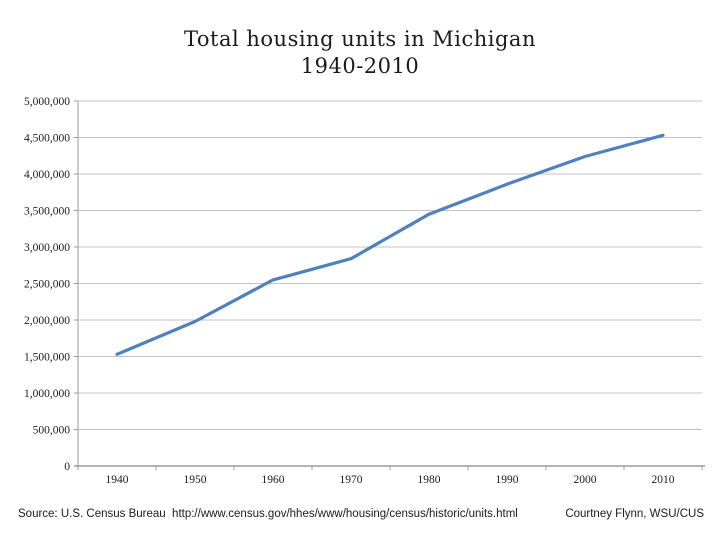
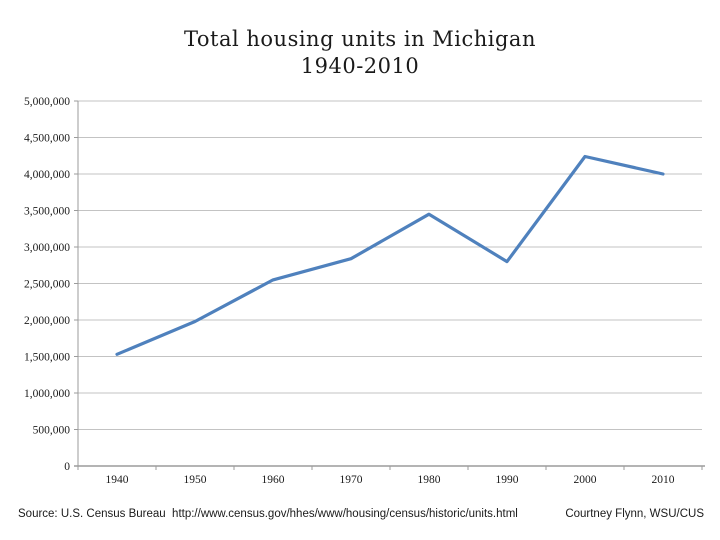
1990: 3900000 -> 2800000
2010: 4500000 -> 4000000
